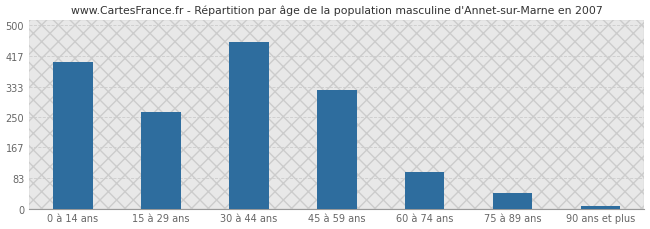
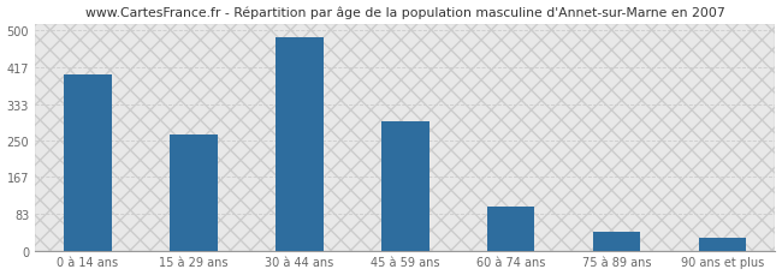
30 à 44 ans: 455 -> 485
45 à 59 ans: 325 -> 295
90 ans et plus: 8 -> 30
